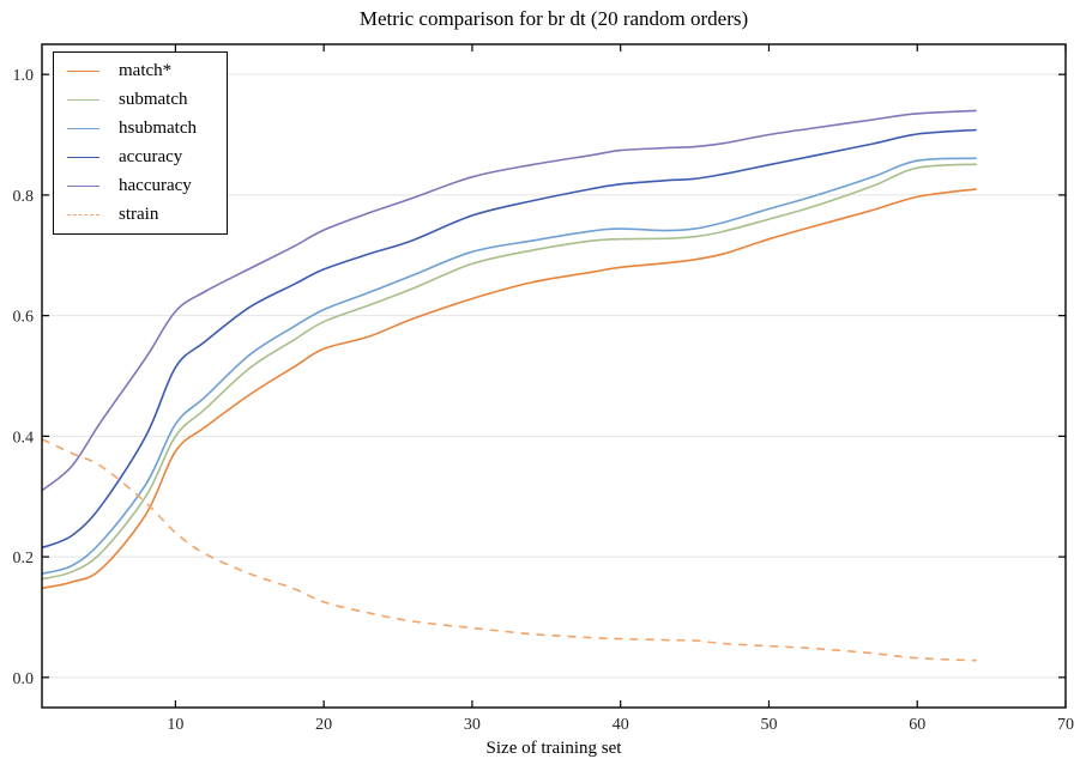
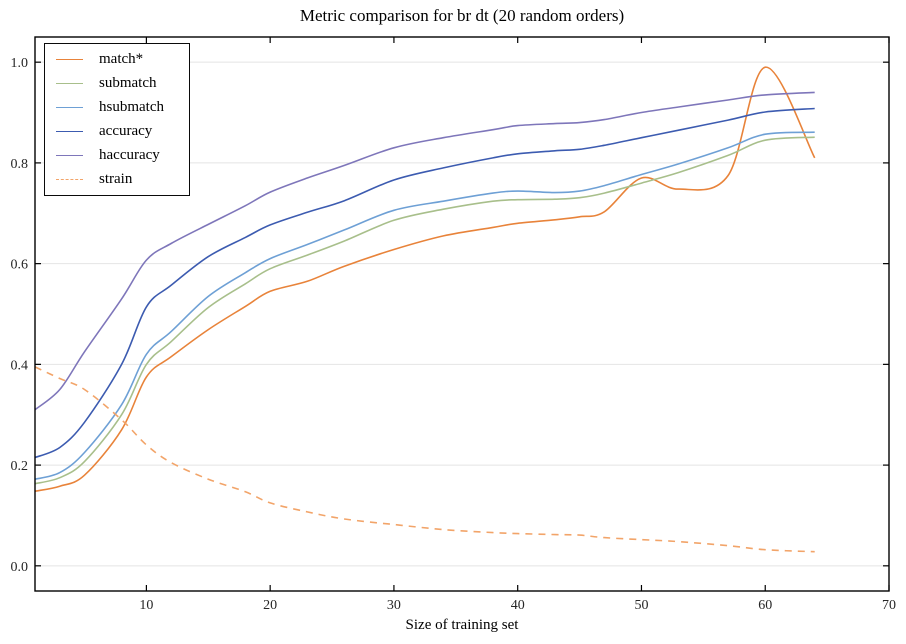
match*/50: 0.73 -> 0.77
match*/60: 0.80 -> 0.99
